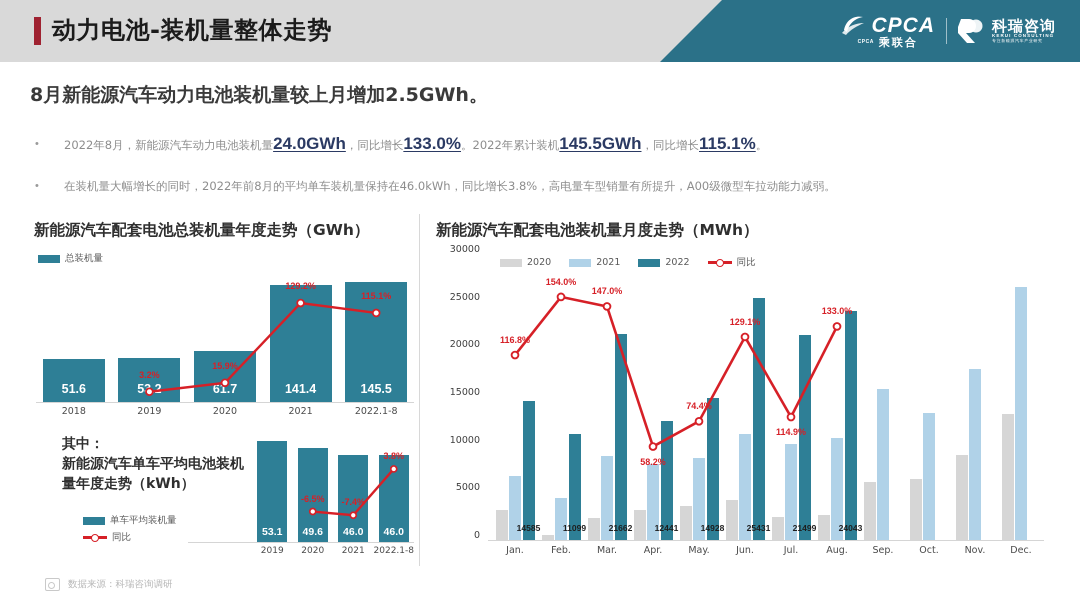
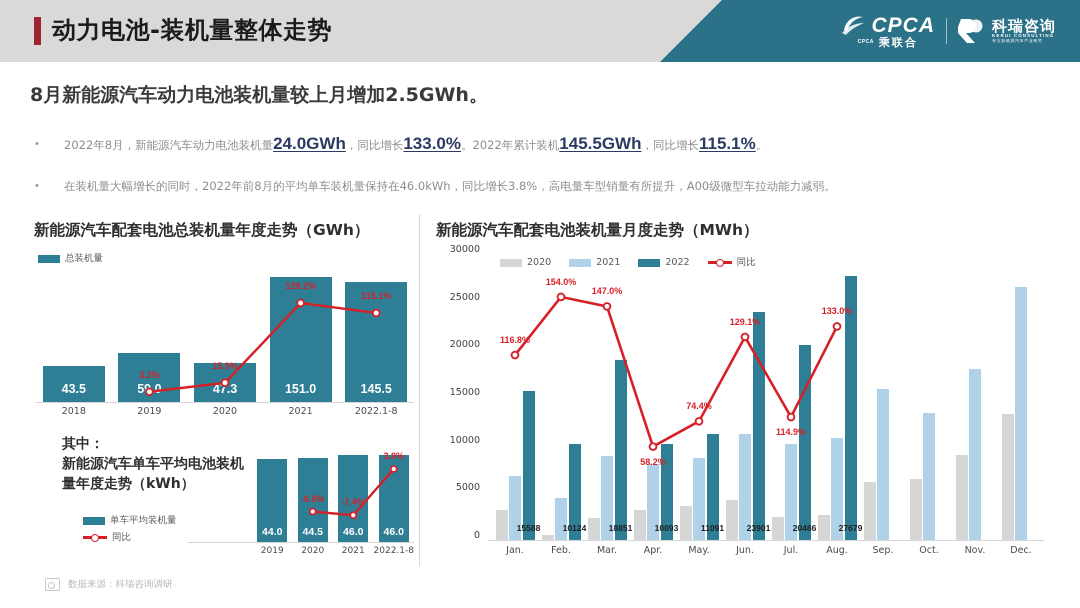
新能源汽车配套电池总装机量年度走势（GWh）/2018: 51.6 -> 43.5
新能源汽车配套电池总装机量年度走势（GWh）/2019: 53.2 -> 59.0
新能源汽车配套电池总装机量年度走势（GWh）/2020: 61.7 -> 47.3
新能源汽车配套电池总装机量年度走势（GWh）/2021: 141.4 -> 151.0
其中：/2019: 53.1 -> 44.0
其中：/2020: 49.6 -> 44.5
新能源汽车配套电池装机量月度走势（MWh）/2022/Jan.: 14585 -> 15588
新能源汽车配套电池装机量月度走势（MWh）/2022/Feb.: 11099 -> 10124
新能源汽车配套电池装机量月度走势（MWh）/2022/Mar.: 21662 -> 18851
新能源汽车配套电池装机量月度走势（MWh）/2022/Apr.: 12441 -> 10093
新能源汽车配套电池装机量月度走势（MWh）/2022/May.: 14928 -> 11091
新能源汽车配套电池装机量月度走势（MWh）/2022/Jun.: 25431 -> 23901
新能源汽车配套电池装机量月度走势（MWh）/2022/Jul.: 21499 -> 20486
新能源汽车配套电池装机量月度走势（MWh）/2022/Aug.: 24043 -> 27679
